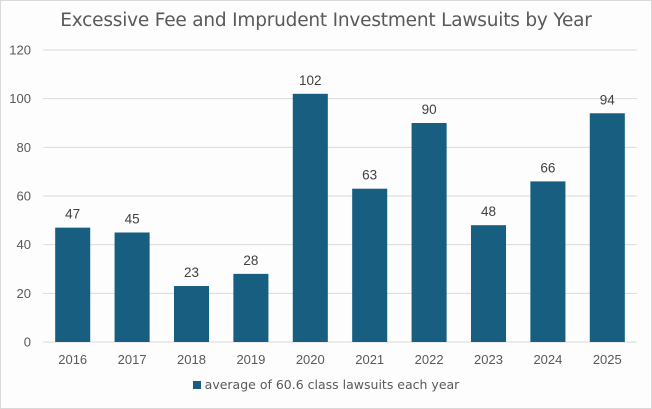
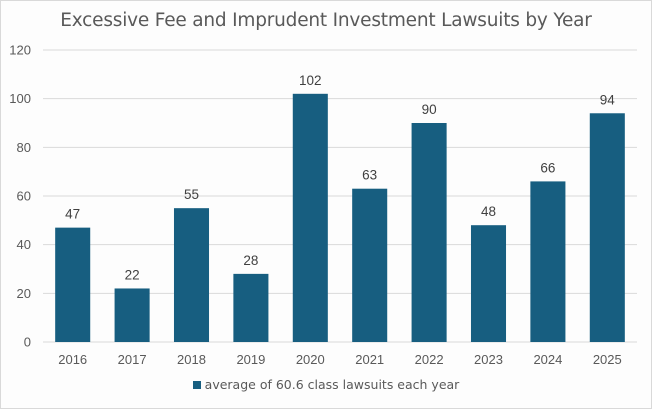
2017: 45 -> 22
2018: 23 -> 55
